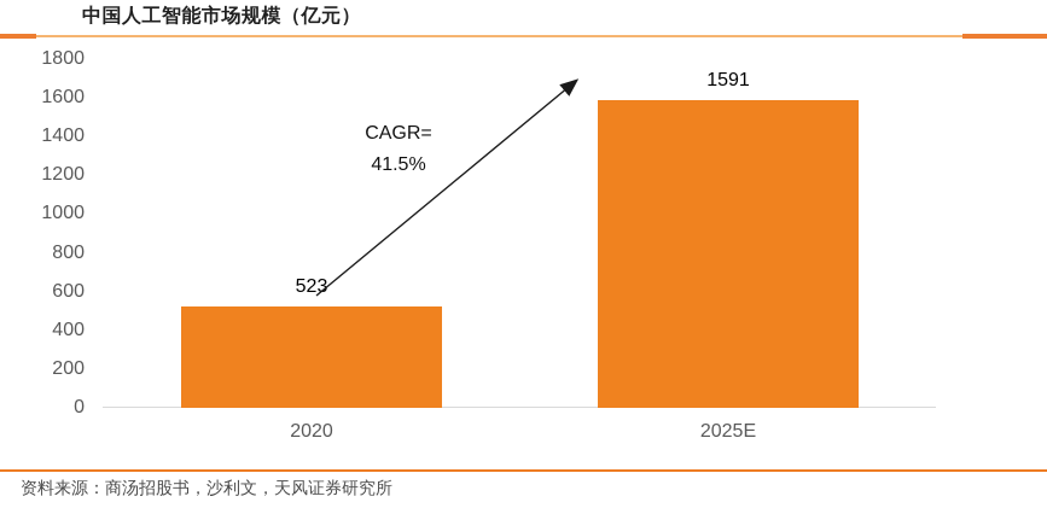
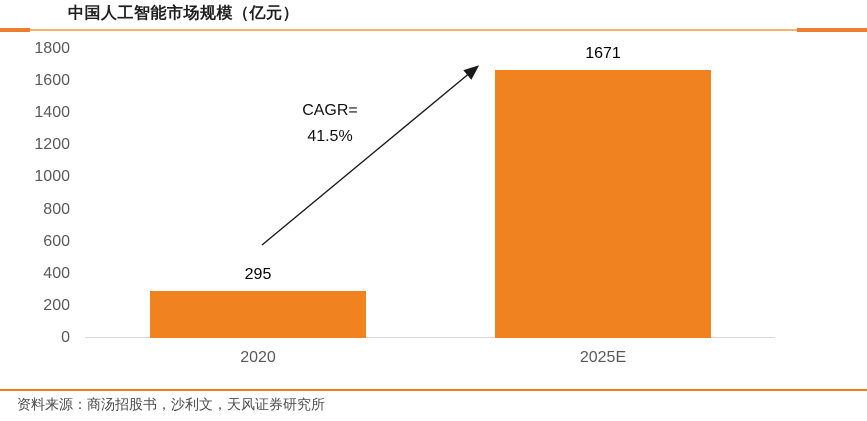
2020: 523 -> 295
2025E: 1591 -> 1671
